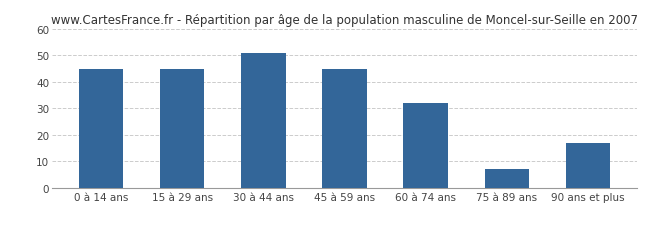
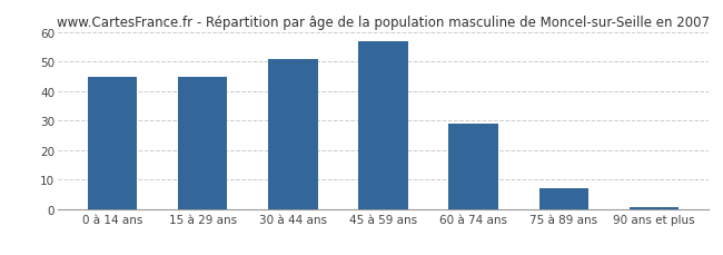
45 à 59 ans: 45.0 -> 57.0
60 à 74 ans: 32.0 -> 29.0
90 ans et plus: 17.0 -> 0.5
